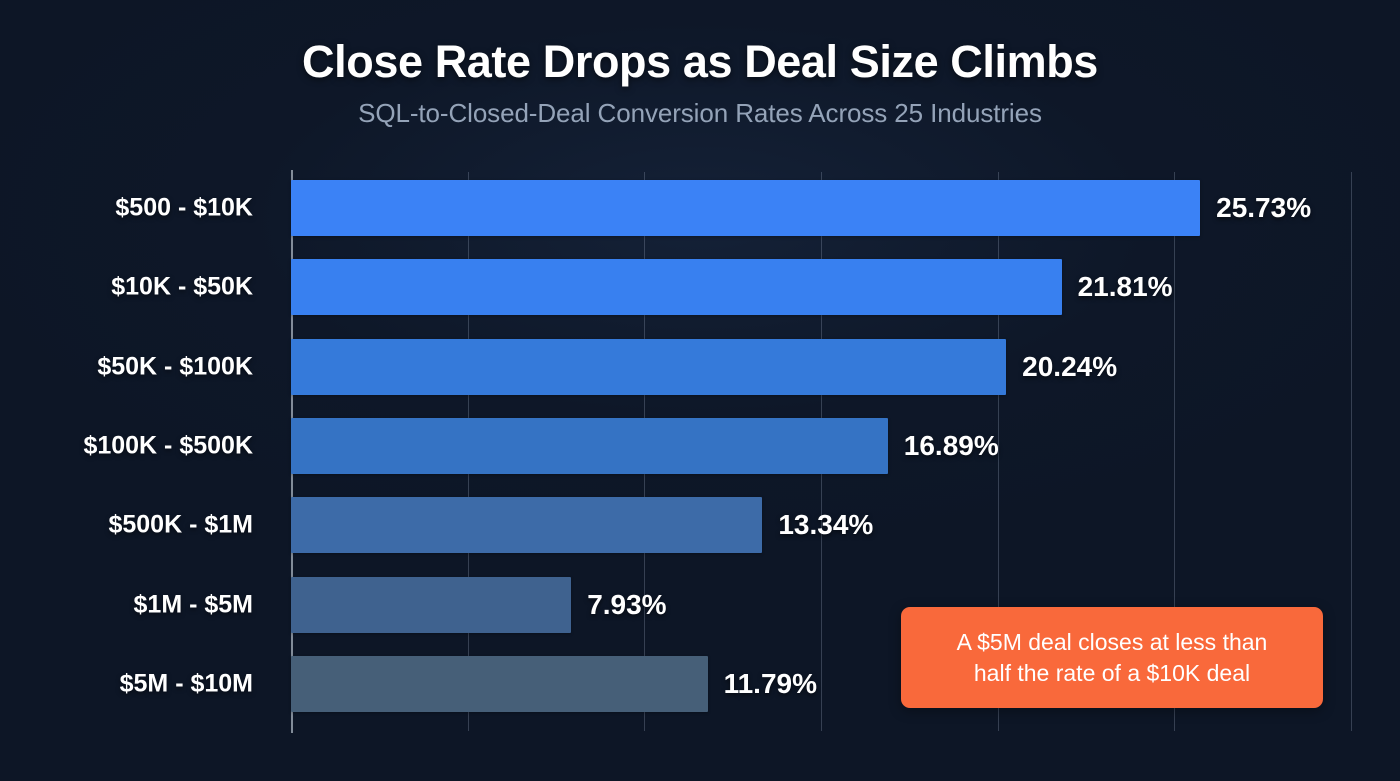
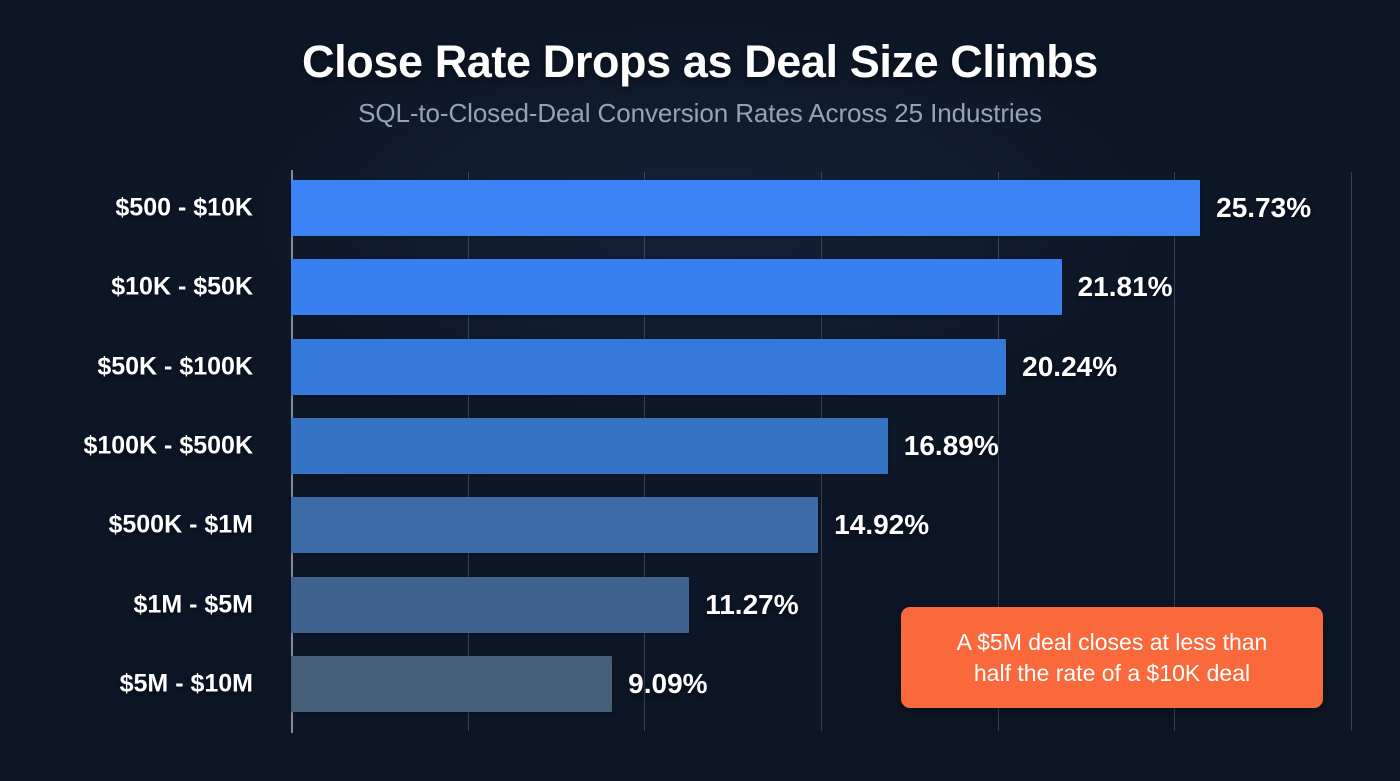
$500K - $1M: 13.34% -> 14.92%
$1M - $5M: 7.93% -> 11.27%
$5M - $10M: 11.79% -> 9.09%
